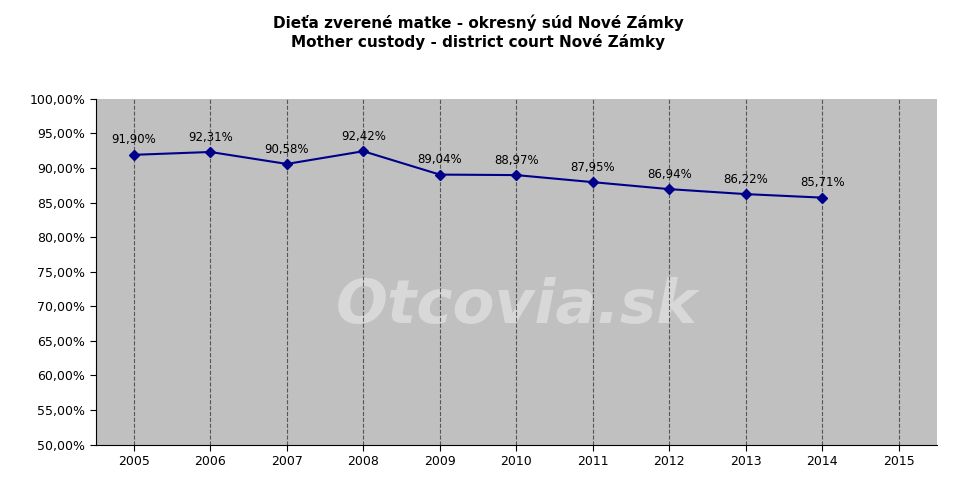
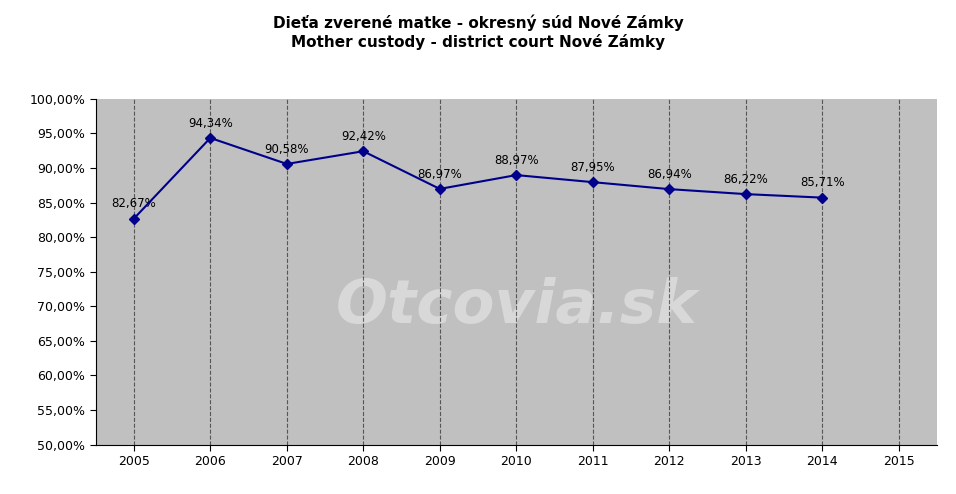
2005: 91,90% -> 82,67%
2006: 92,31% -> 94,34%
2009: 89,04% -> 86,97%
